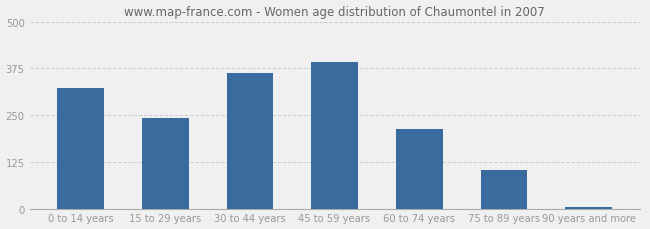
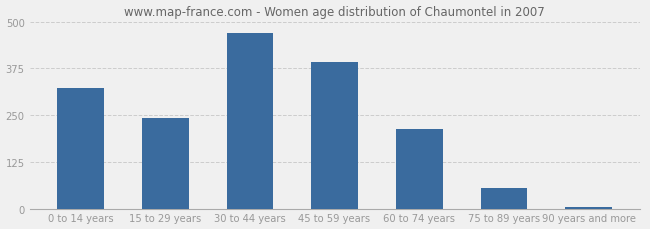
30 to 44 years: 363 -> 470
75 to 89 years: 103 -> 55
